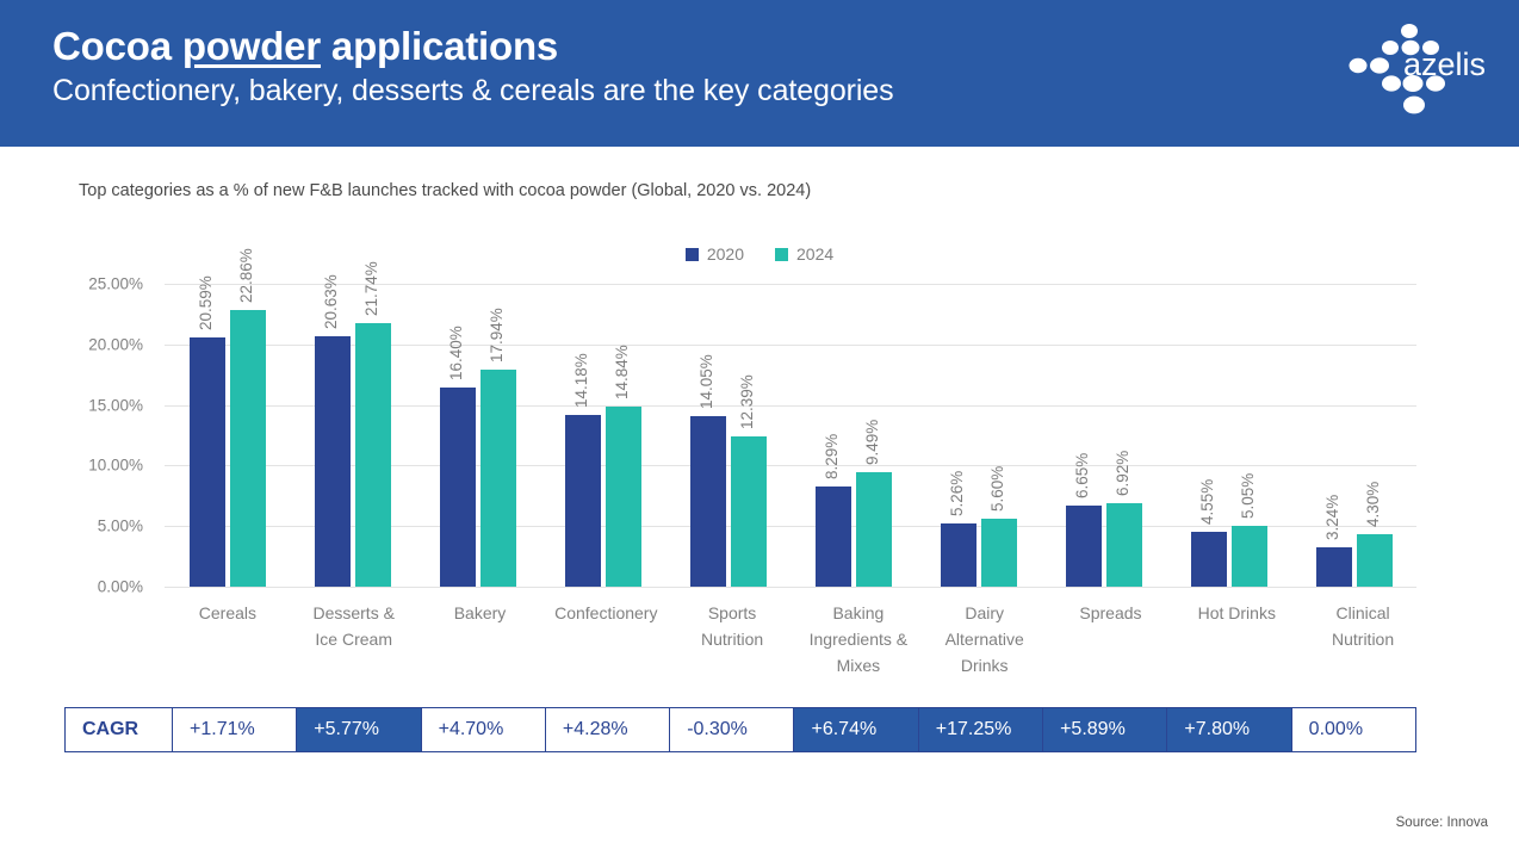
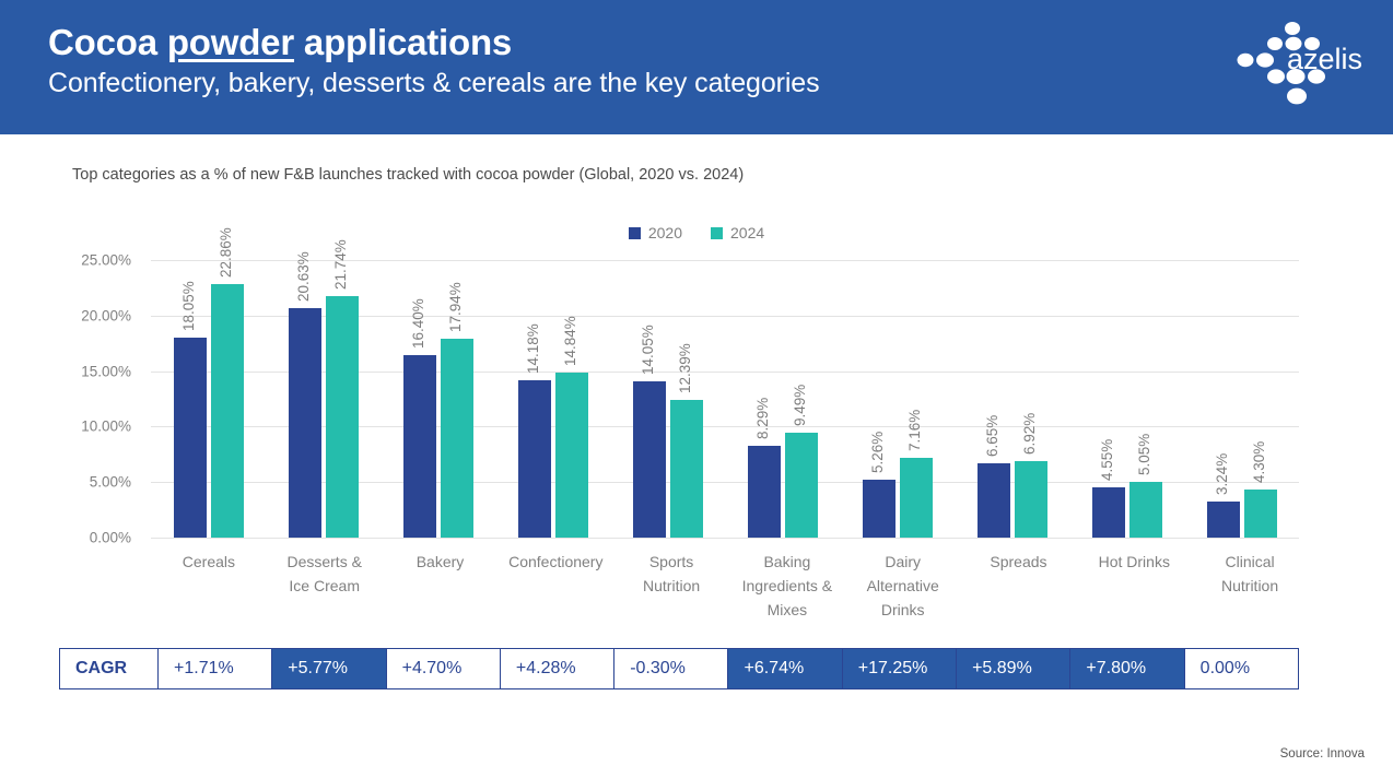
2020/Cereals: 20.59% -> 18.05%
2024/Dairy Alternative Drinks: 5.60% -> 7.16%
